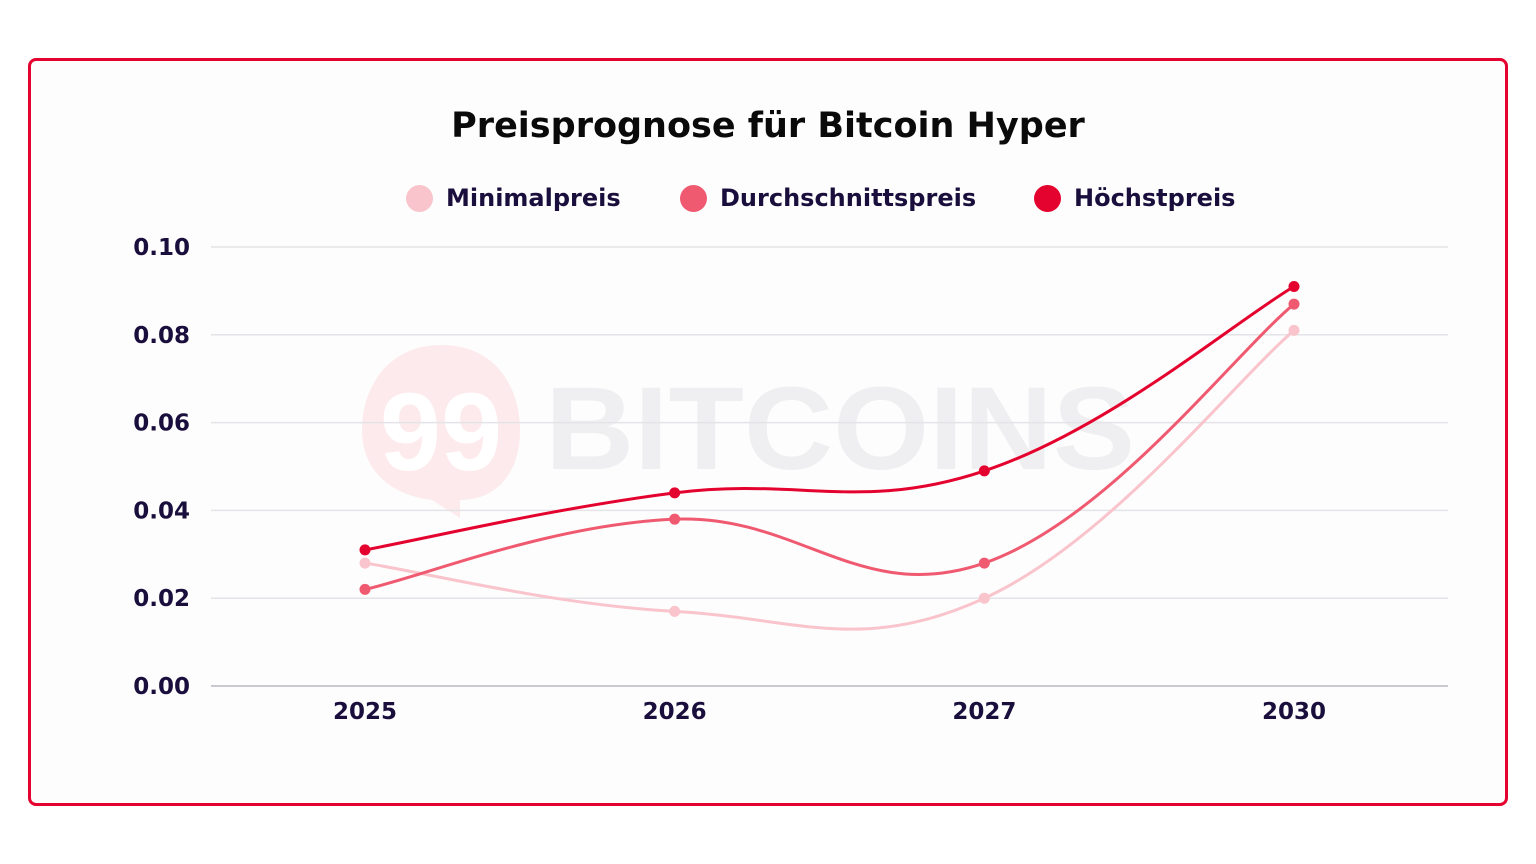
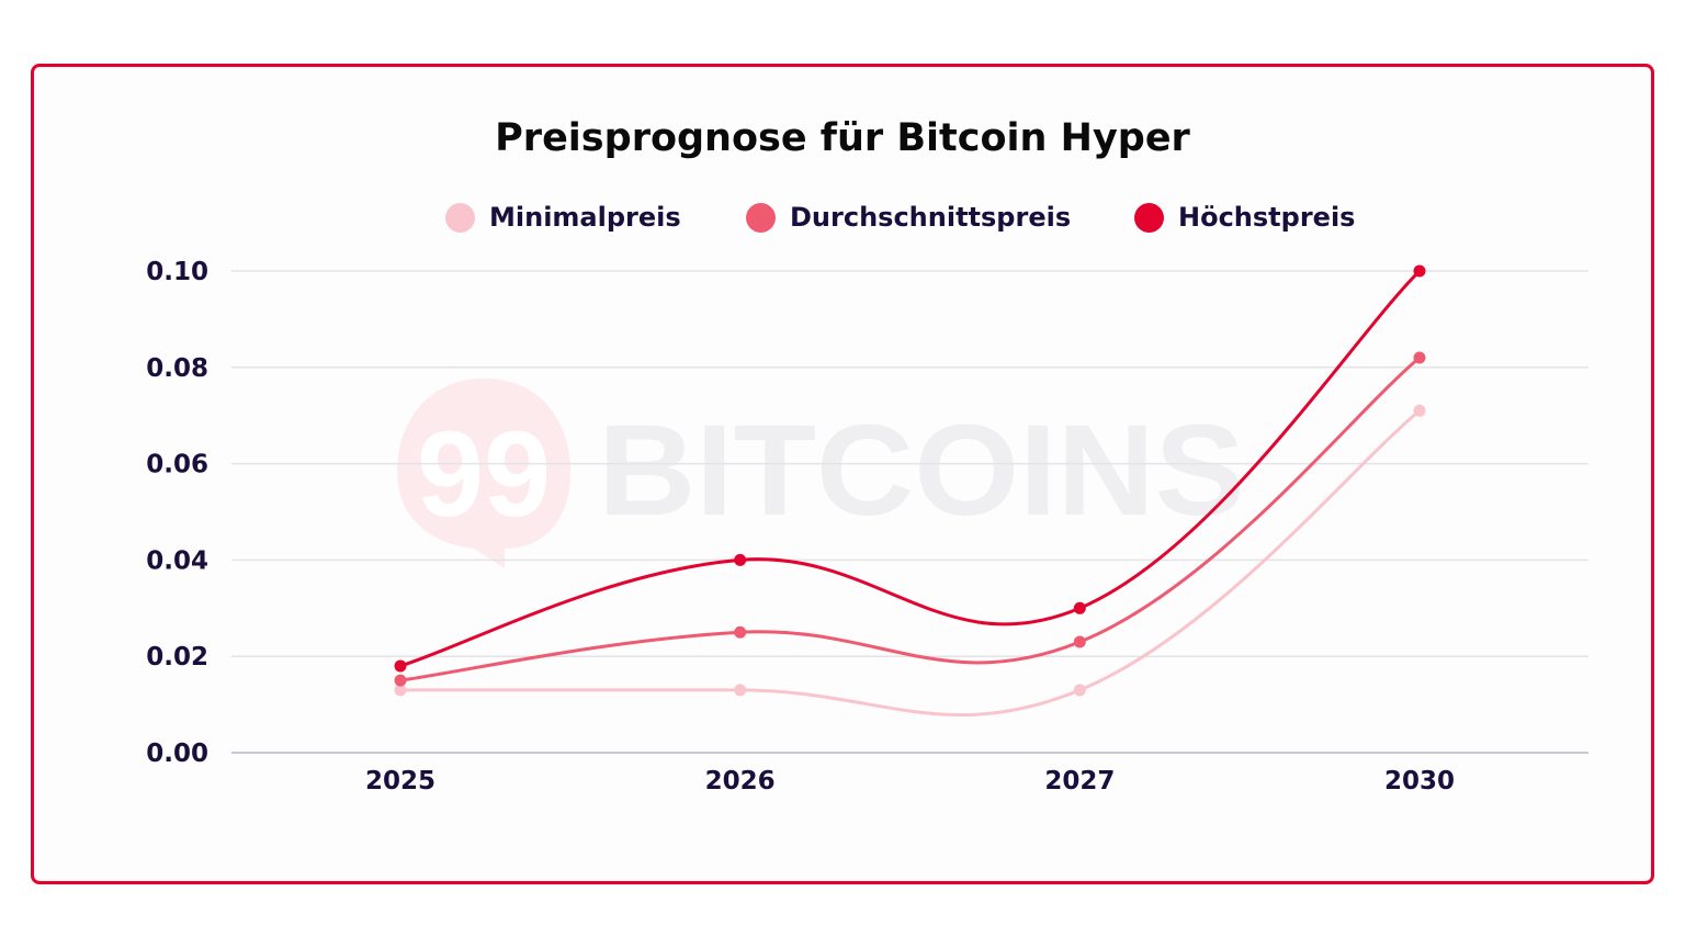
Minimalpreis/2025: 0.028 -> 0.013
Durchschnittspreis/2025: 0.022 -> 0.015
Höchstpreis/2025: 0.031 -> 0.018
Minimalpreis/2026: 0.017 -> 0.013
Durchschnittspreis/2026: 0.038 -> 0.025
Höchstpreis/2026: 0.044 -> 0.040
Minimalpreis/2027: 0.020 -> 0.013
Durchschnittspreis/2027: 0.028 -> 0.023
Höchstpreis/2027: 0.049 -> 0.030
Minimalpreis/2030: 0.081 -> 0.071
Durchschnittspreis/2030: 0.087 -> 0.082
Höchstpreis/2030: 0.091 -> 0.100
